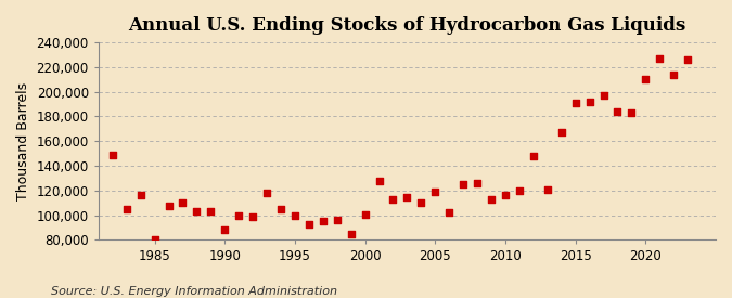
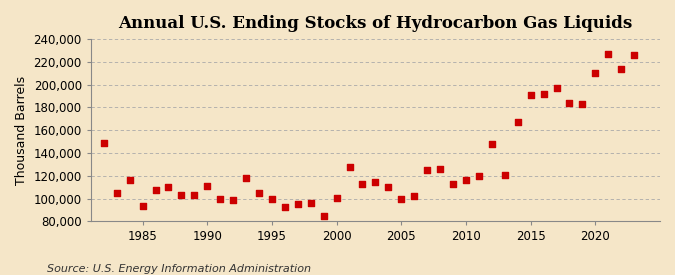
1985: 80,000 -> 94,000
1990: 88,000 -> 111,000
2005: 119,000 -> 100,000
